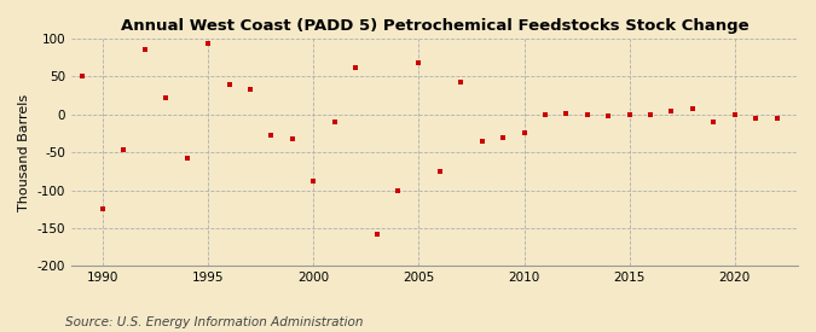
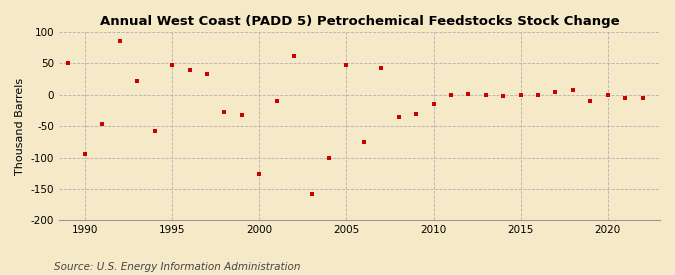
1990: -125 -> -94
1995: 93 -> 48
2000: -88 -> -126
2005: 68 -> 48
2010: -25 -> -14
